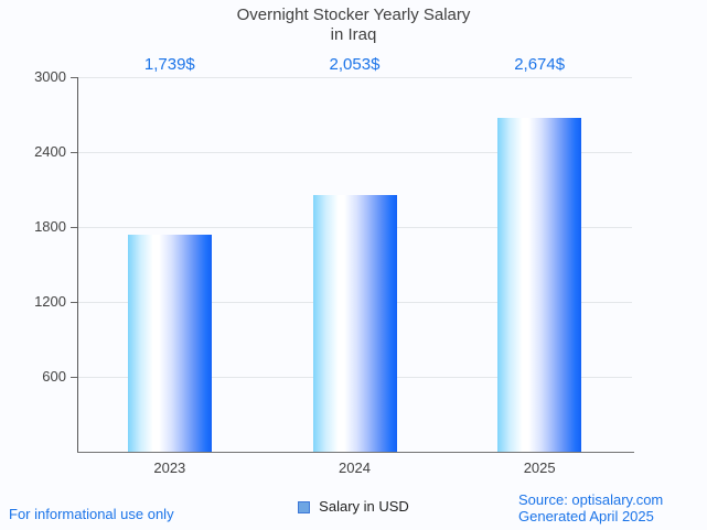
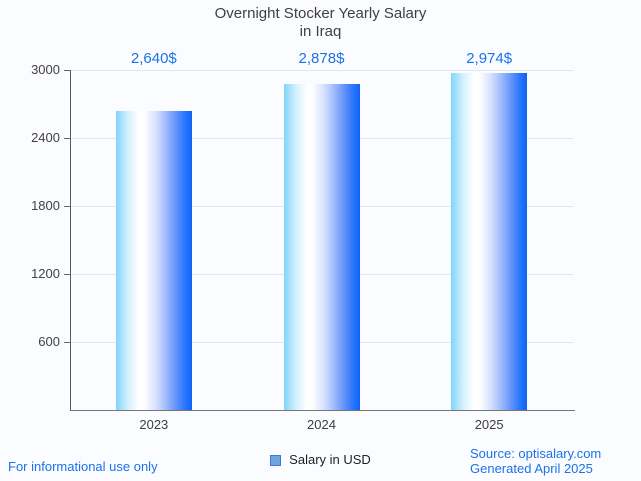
2023: 1,739 -> 2,640
2024: 2,053 -> 2,878
2025: 2,674 -> 2,974
